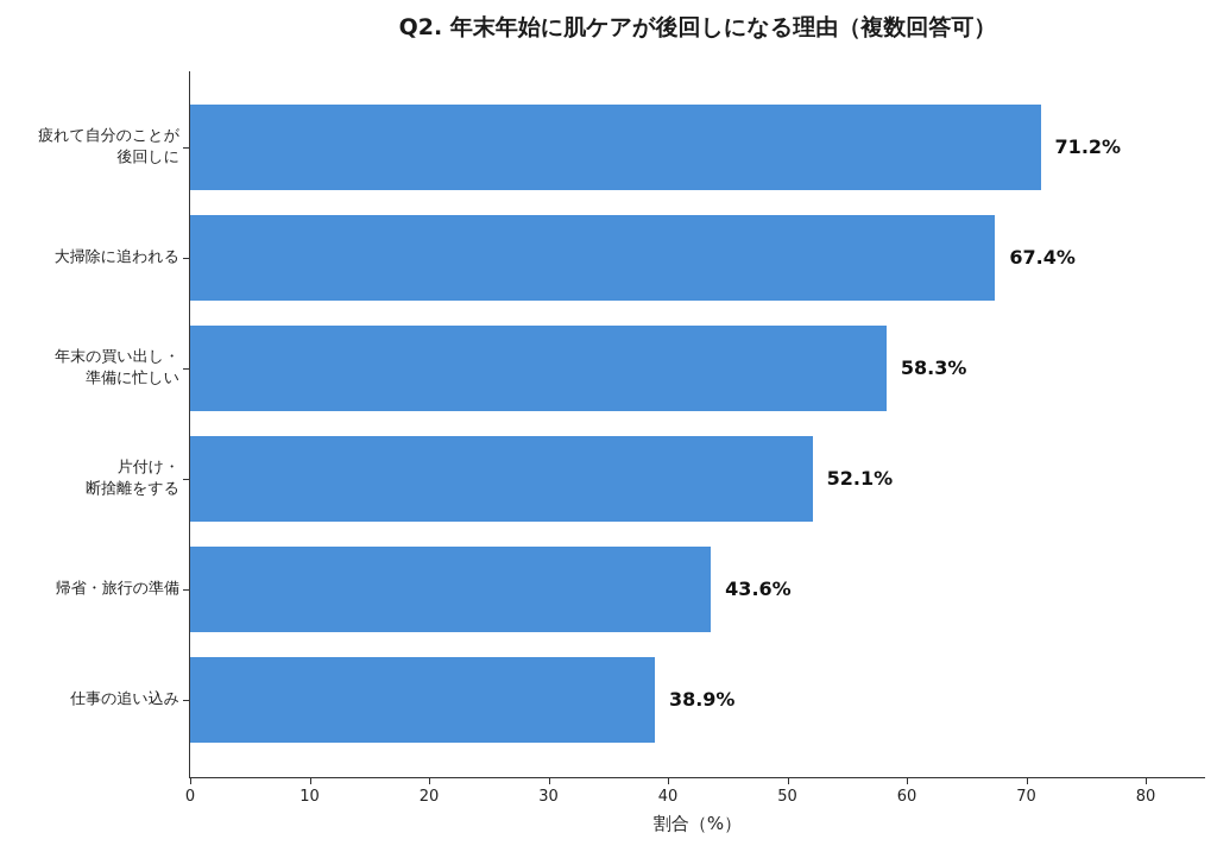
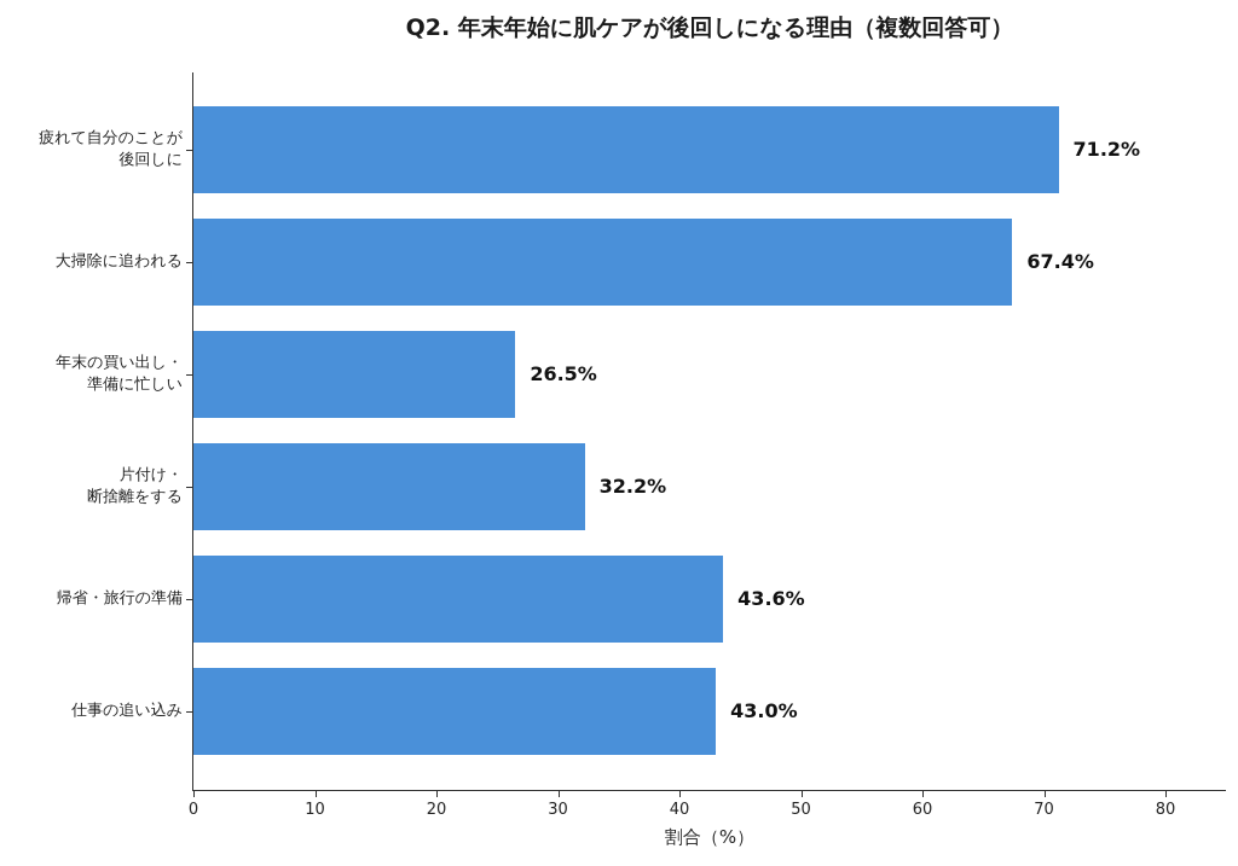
年末の買い出し・ 準備に忙しい: 58.3% -> 26.5%
片付け・ 断捨離をする: 52.1% -> 32.2%
仕事の追い込み: 38.9% -> 43.0%
